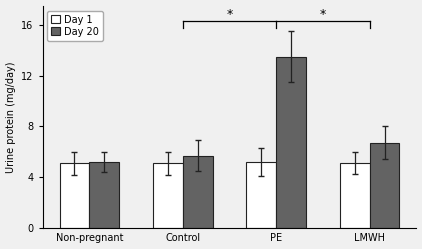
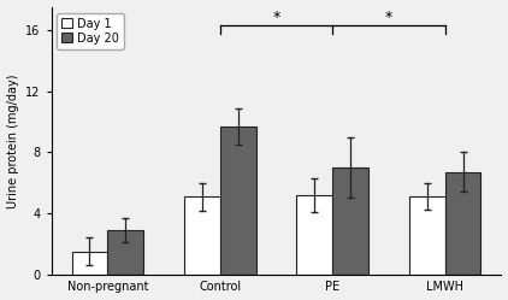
Day 1/Non-pregnant: 5.1 -> 1.5
Day 20/Non-pregnant: 5.2 -> 2.9
Day 20/Control: 5.7 -> 9.7
Day 20/PE: 13.5 -> 7.0
